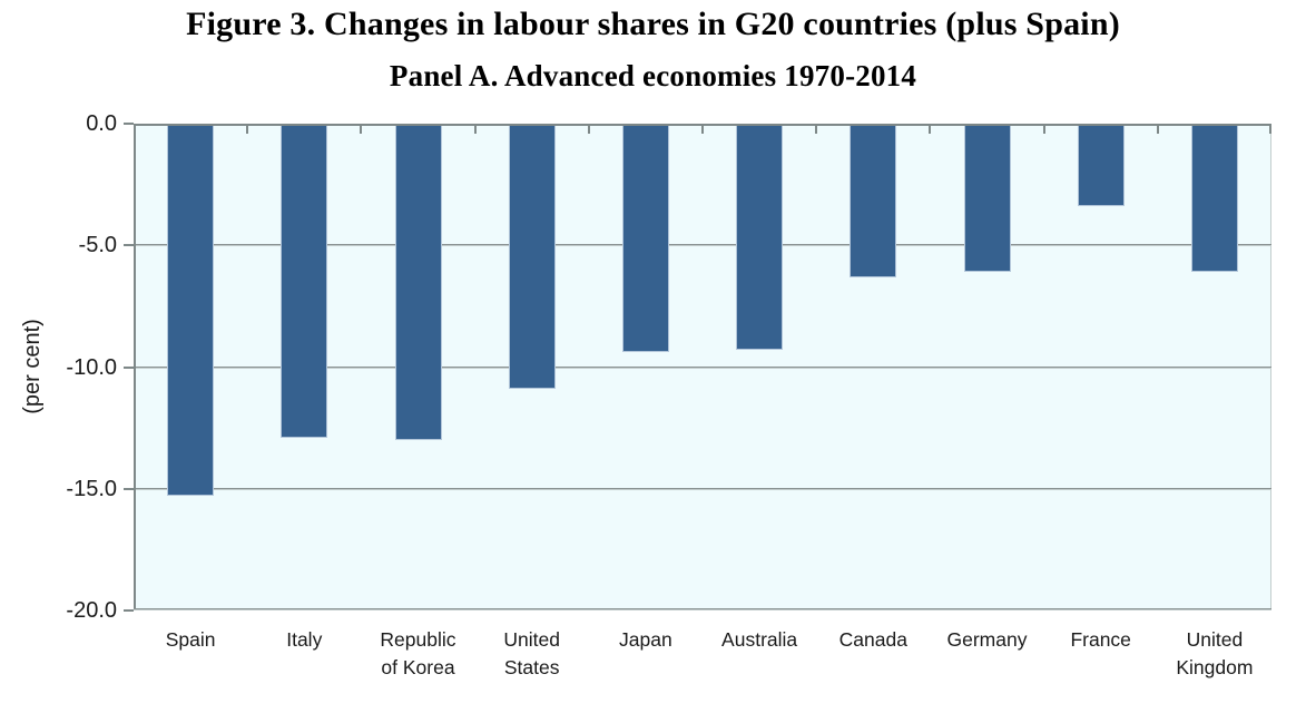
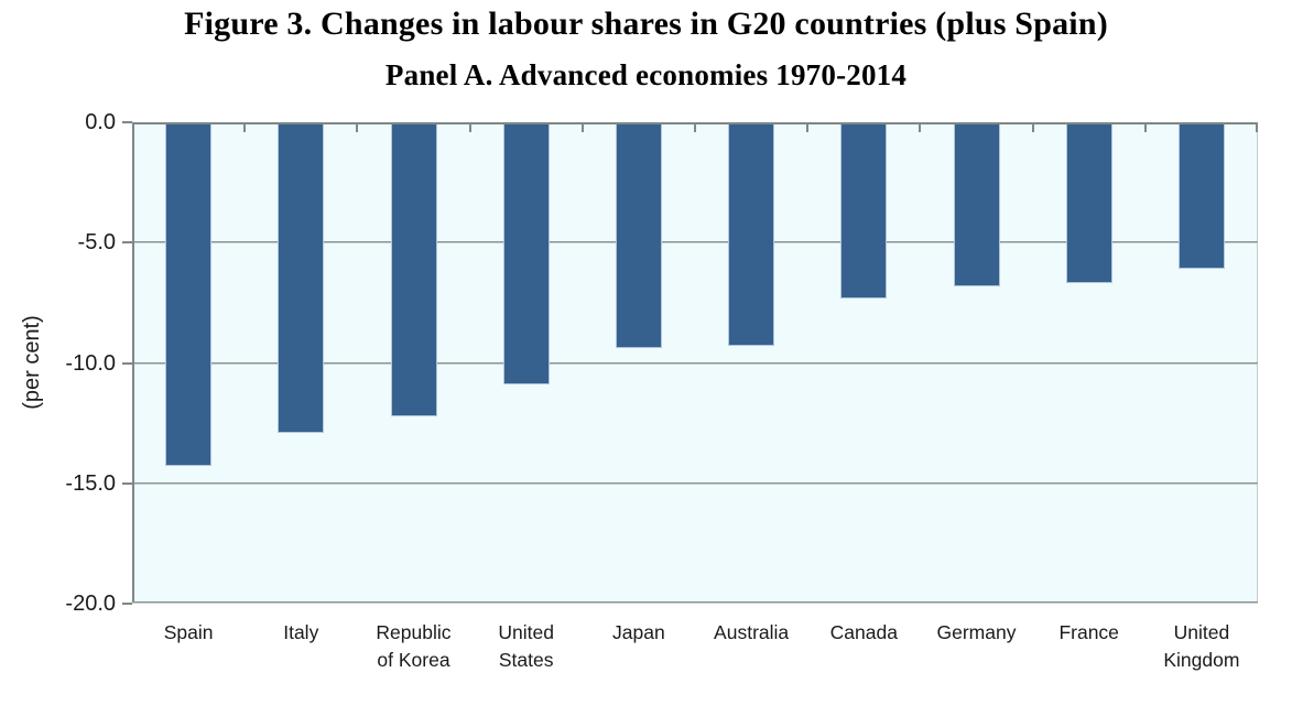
Spain: -15.3 -> -14.3
Republic of Korea: -13.0 -> -12.2
Canada: -6.3 -> -7.3
Germany: -6.1 -> -6.8
France: -3.4 -> -6.7
